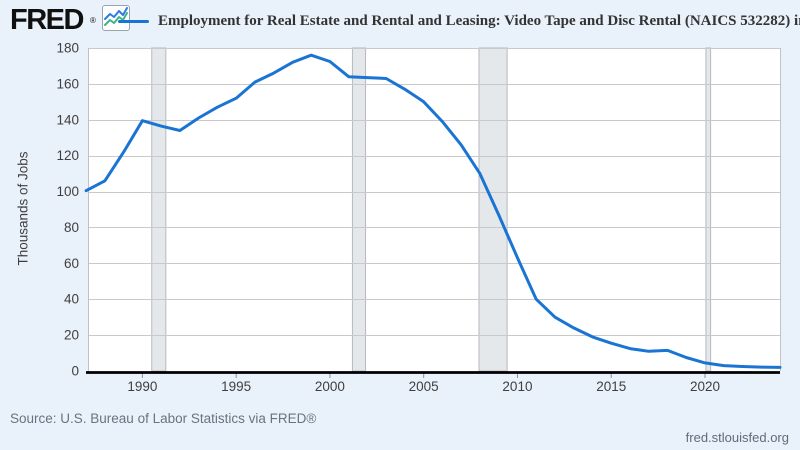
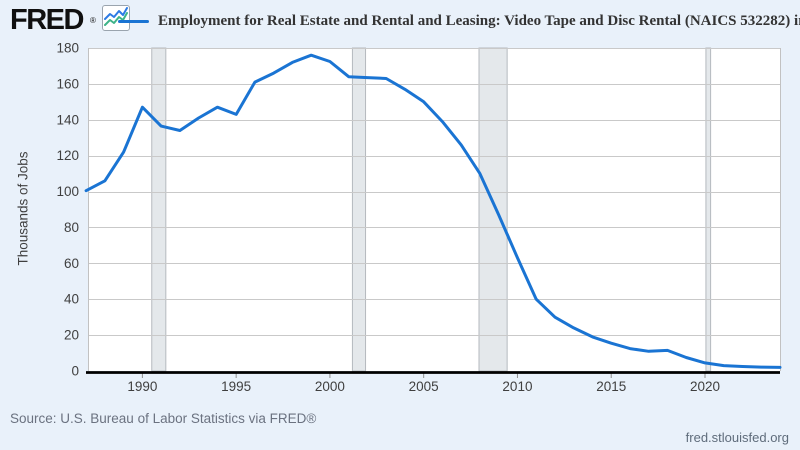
1990: 140 -> 147
1995: 152 -> 143
